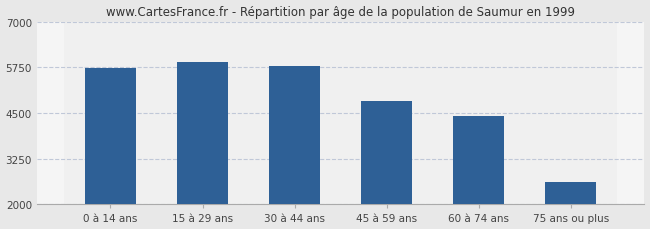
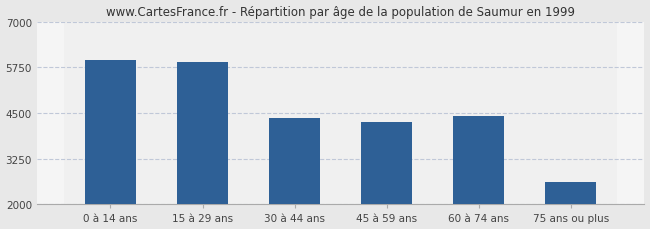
0 à 14 ans: 5740 -> 5950
30 à 44 ans: 5790 -> 4350
45 à 59 ans: 4820 -> 4250
